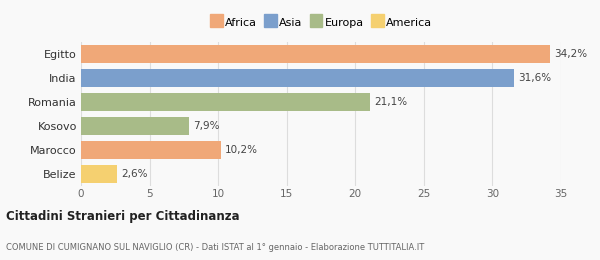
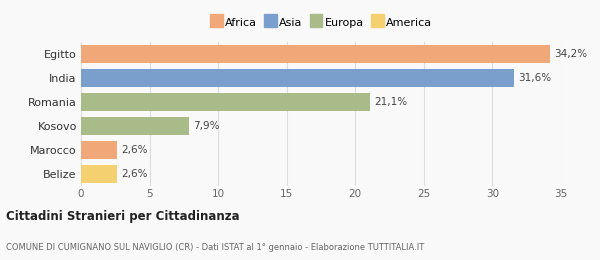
Marocco: 10,2% -> 2,6%
